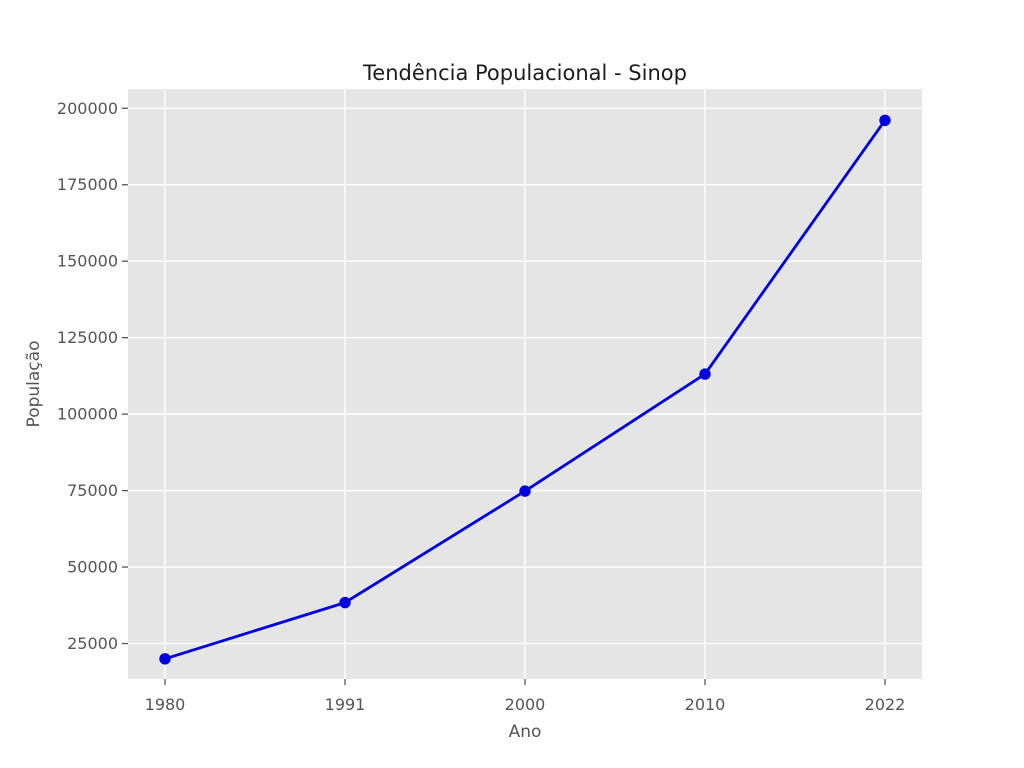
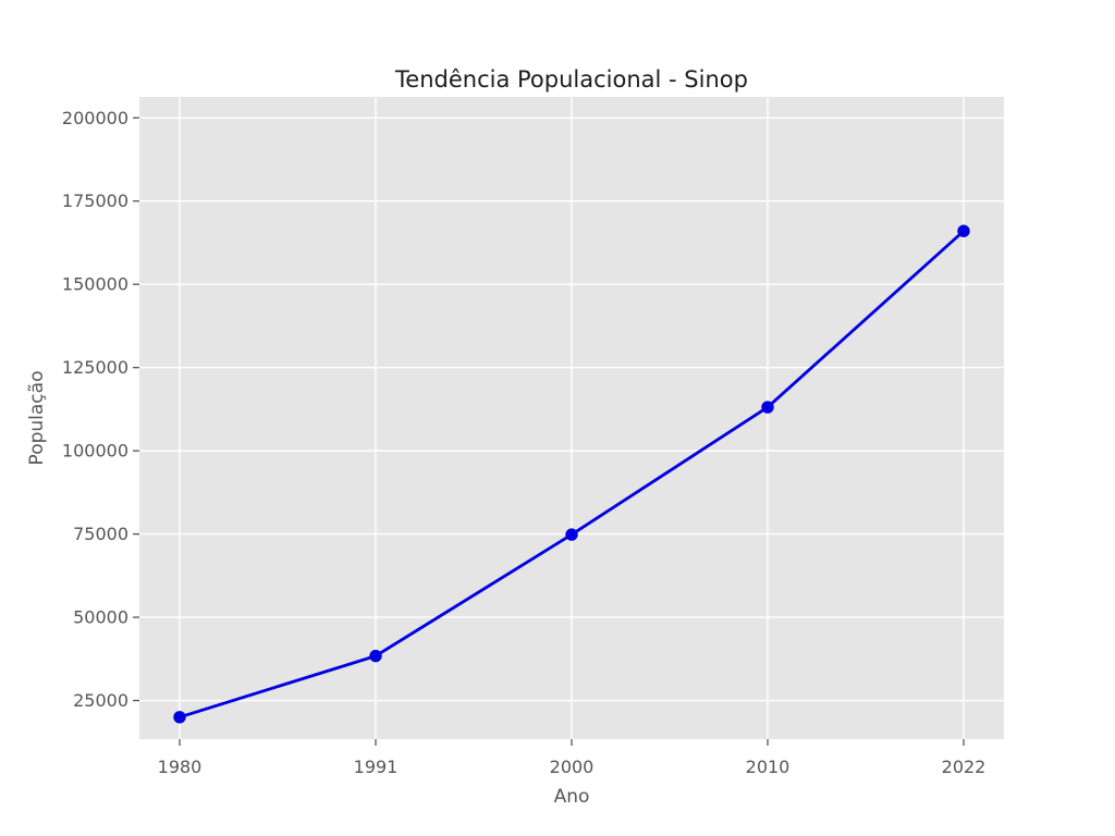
2022: 196000 -> 166000
